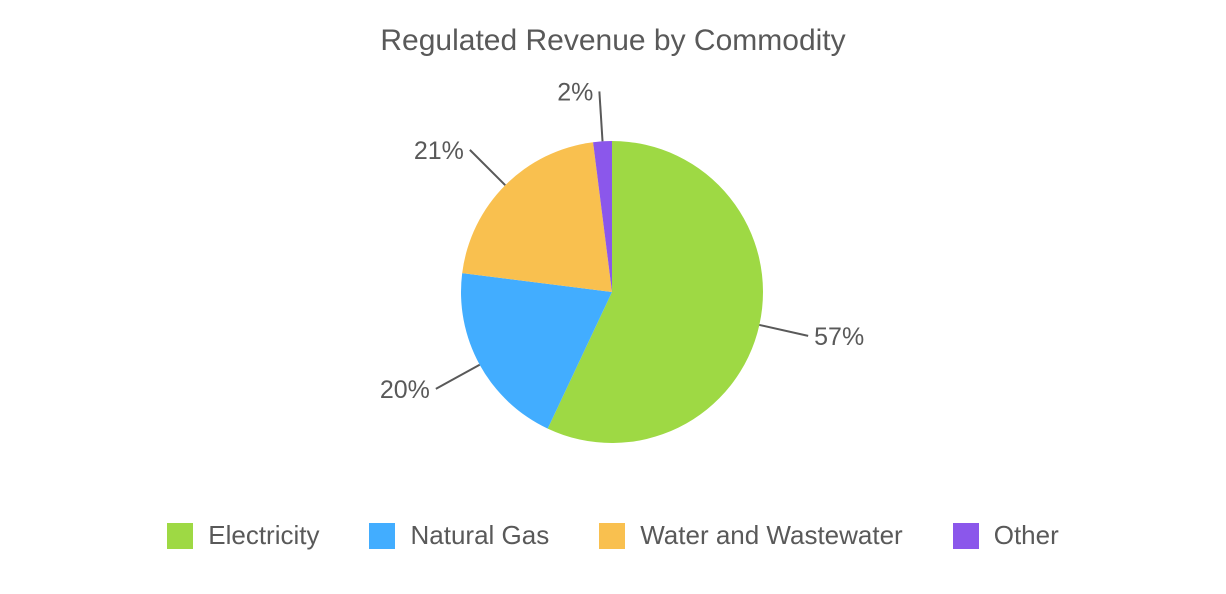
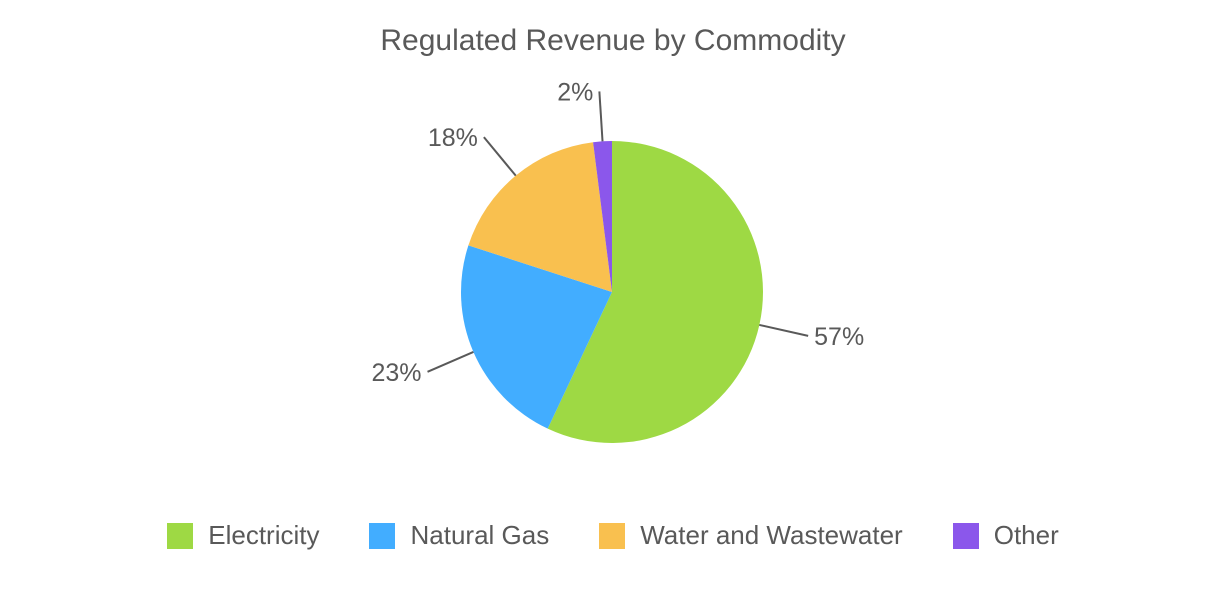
Natural Gas: 20% -> 23%
Water and Wastewater: 21% -> 18%
